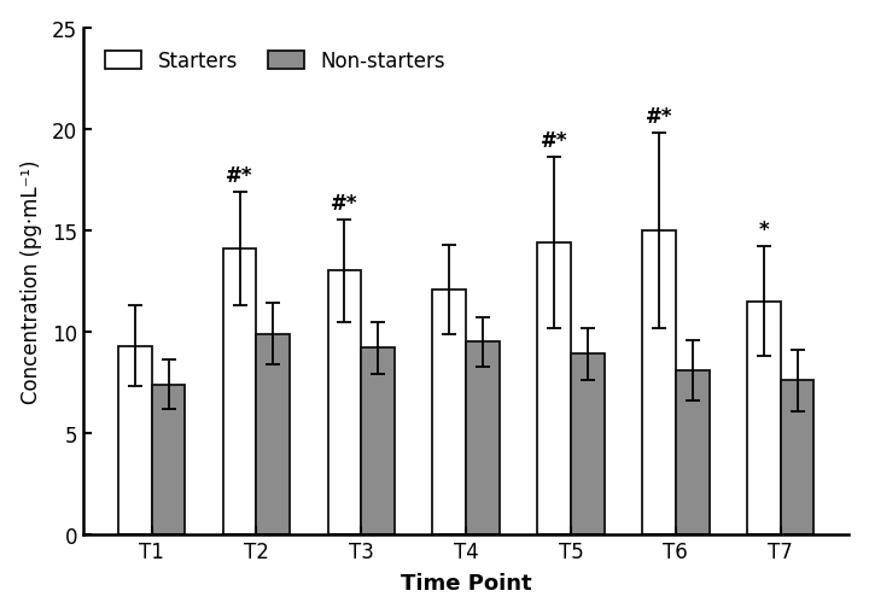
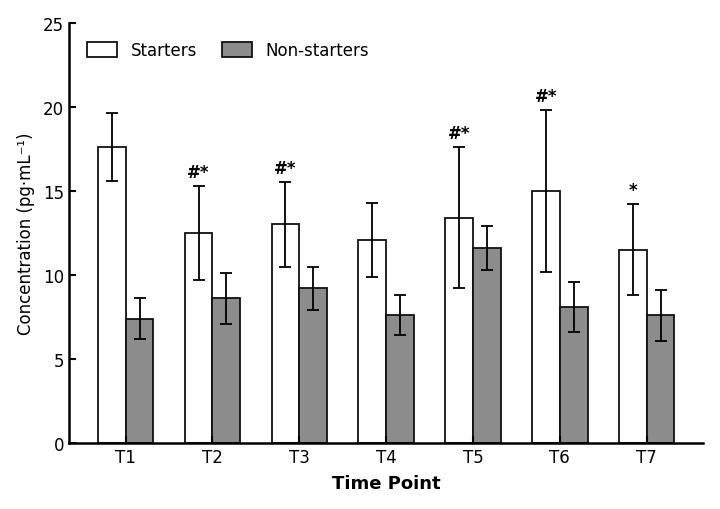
Starters/T1: 9.3 -> 17.6
Starters/T2: 14.1 -> 12.5
Non-starters/T2: 9.9 -> 8.6
Non-starters/T4: 9.5 -> 7.6
Starters/T5: 14.4 -> 13.4
Non-starters/T5: 8.9 -> 11.6
